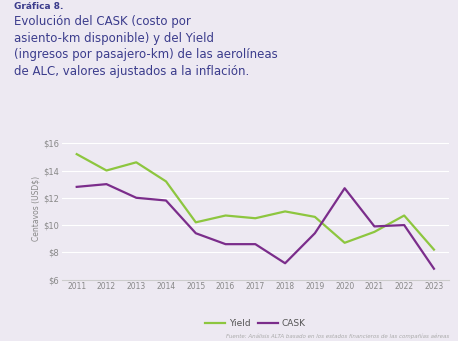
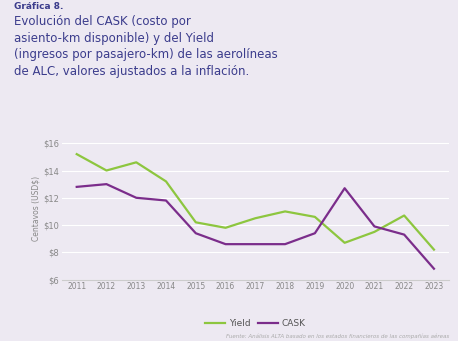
Yield/2016: $10.7 -> $9.8
CASK/2018: $7.2 -> $8.6
CASK/2022: $10.0 -> $9.3
